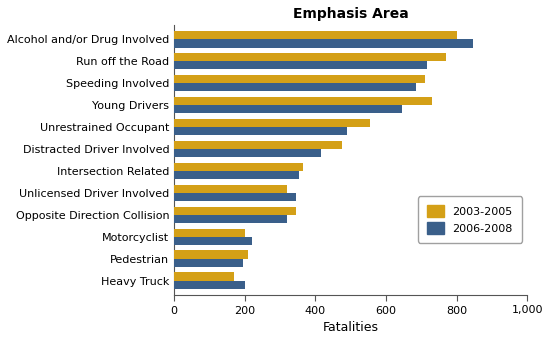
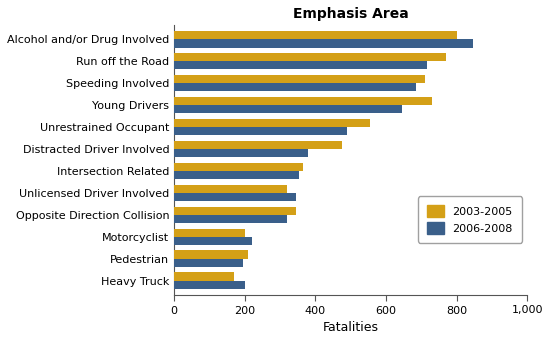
2006-2008/Distracted Driver Involved: 415 -> 380
